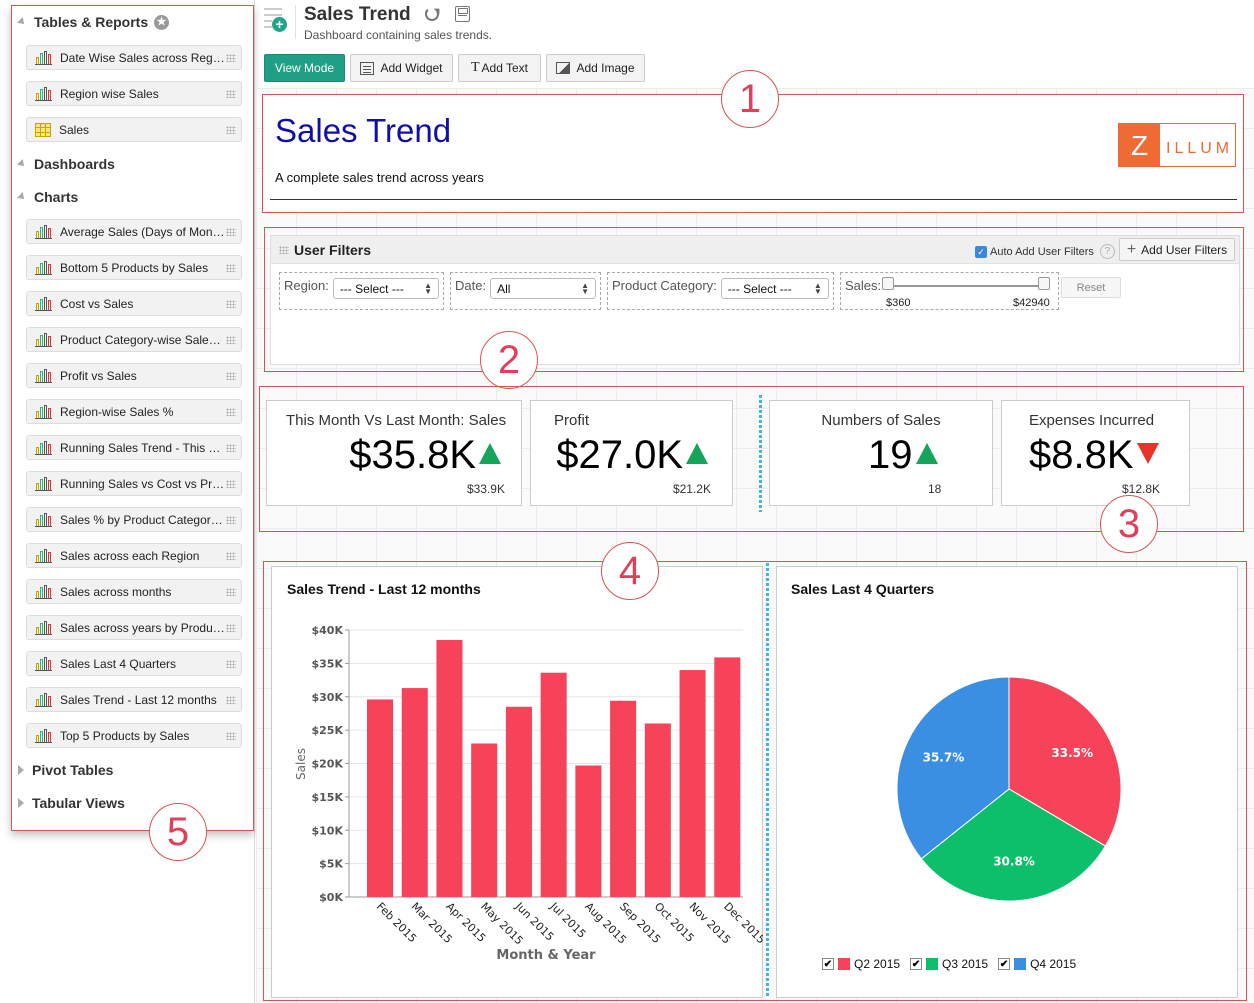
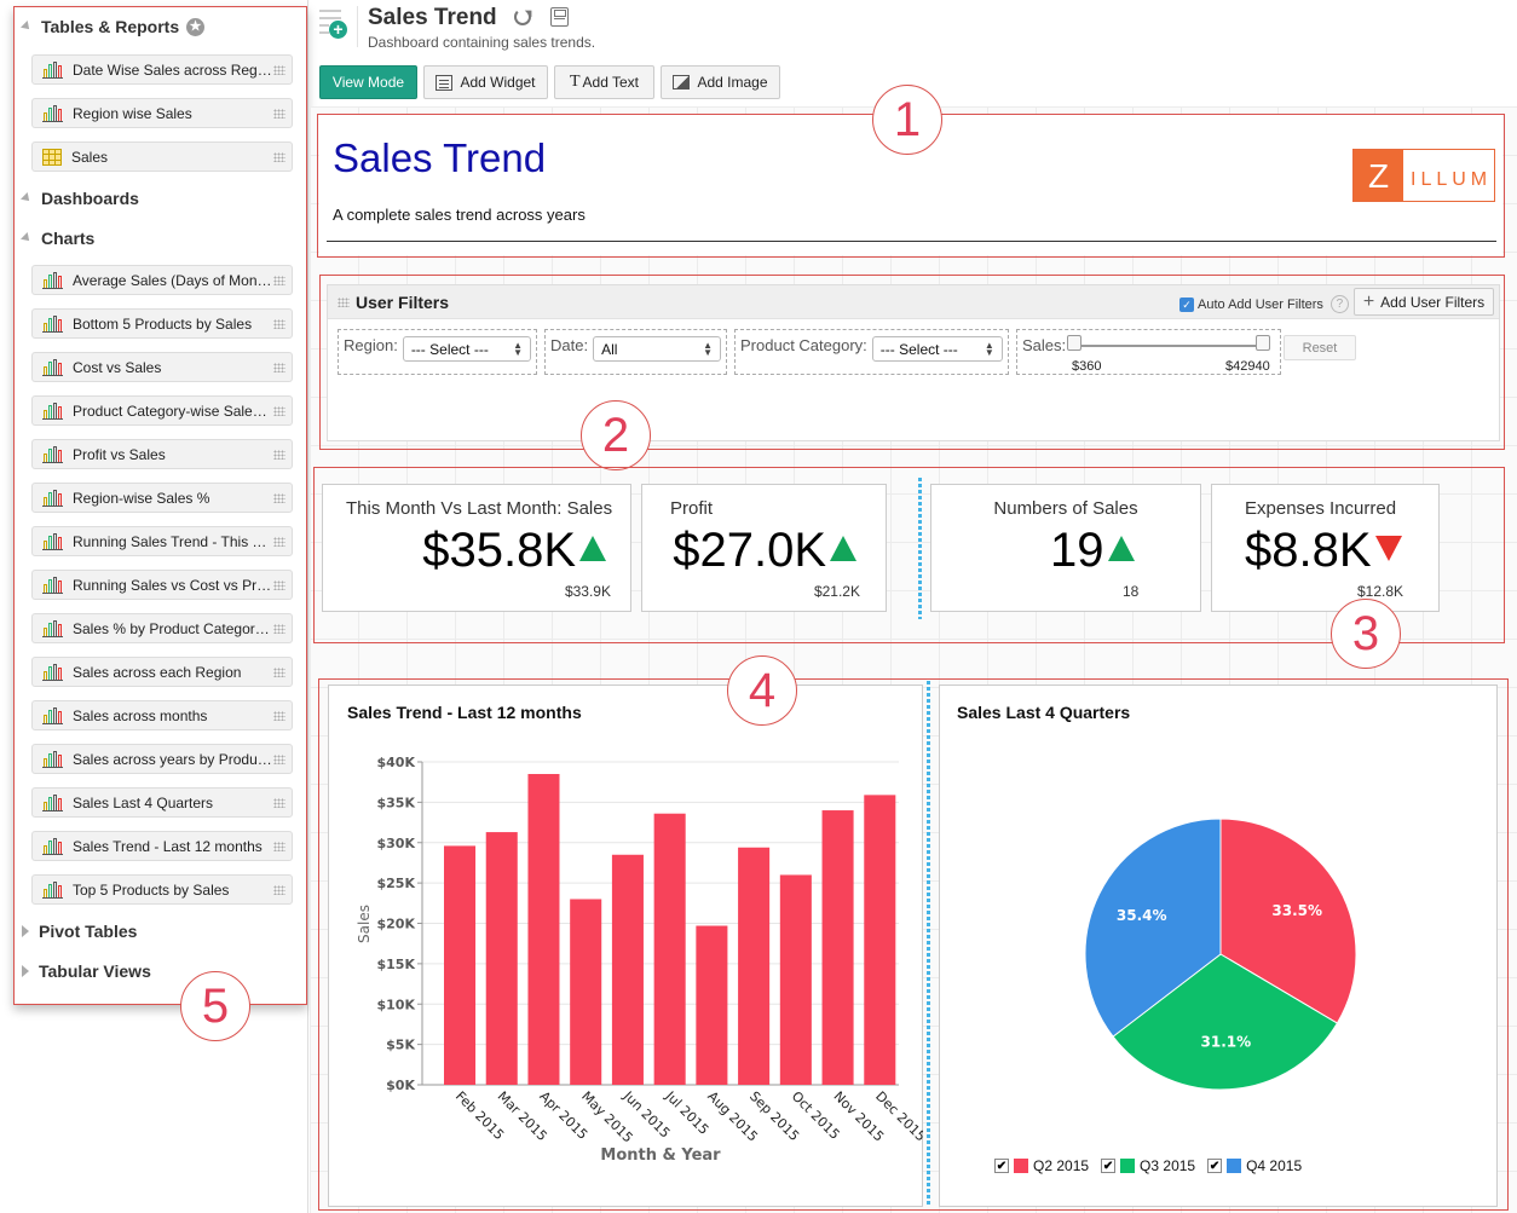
Sales Last 4 Quarters/Q3 2015: 30.8% -> 31.1%
Sales Last 4 Quarters/Q4 2015: 35.7% -> 35.4%
